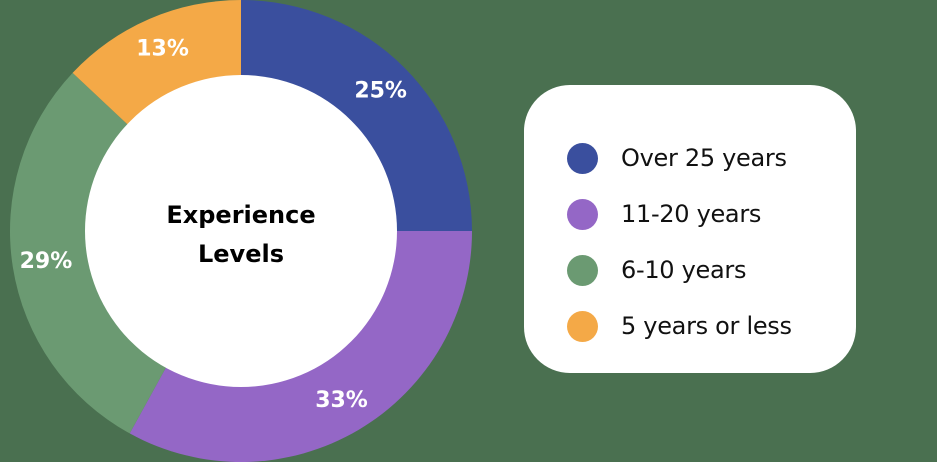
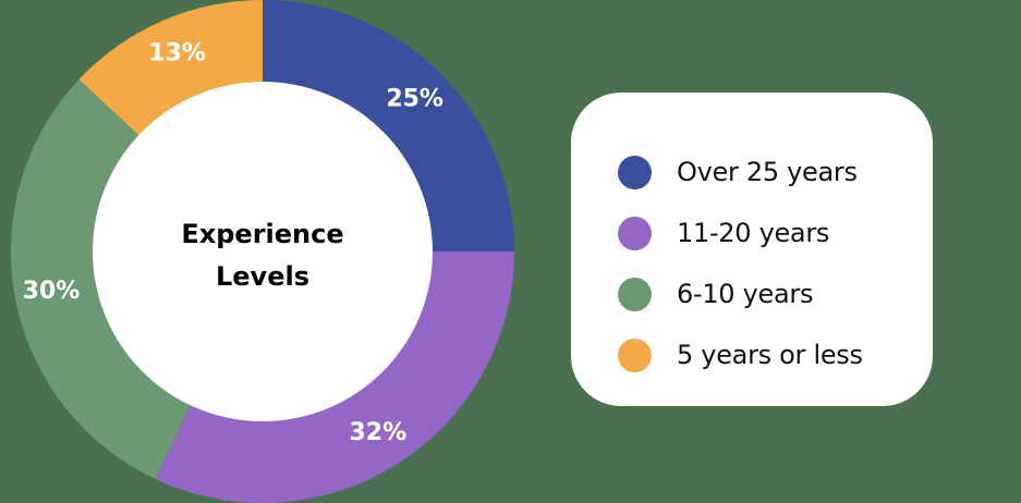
11-20 years: 33% -> 32%
6-10 years: 29% -> 30%
